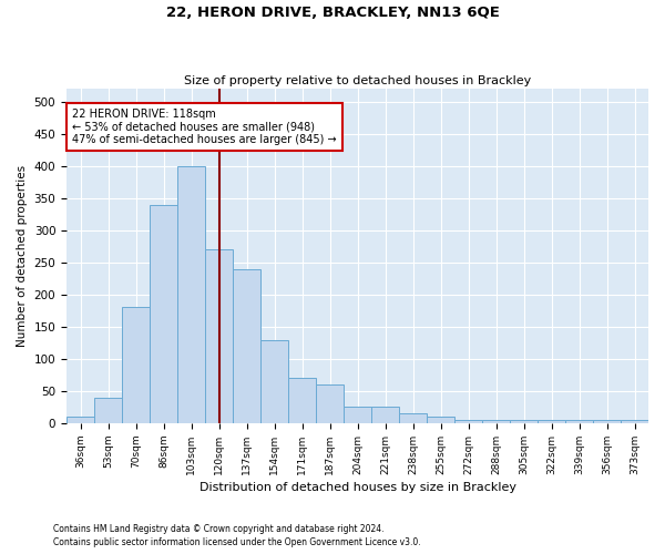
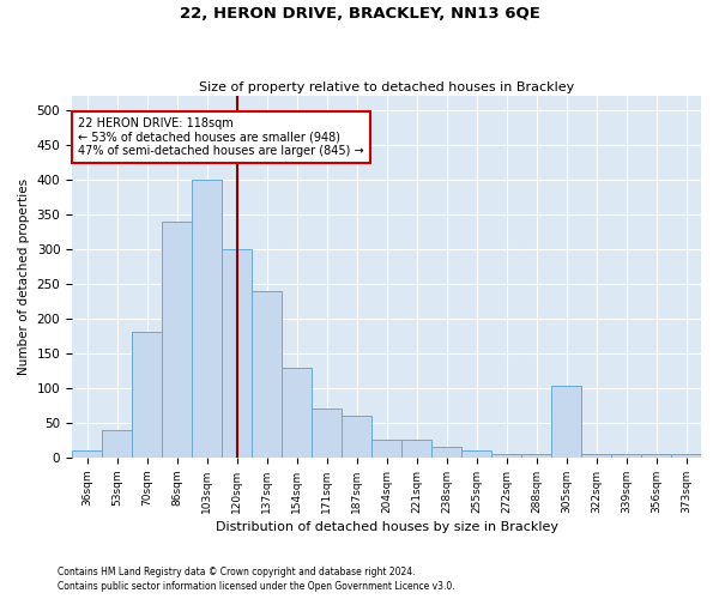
120sqm: 270 -> 300
305sqm: 5 -> 104
